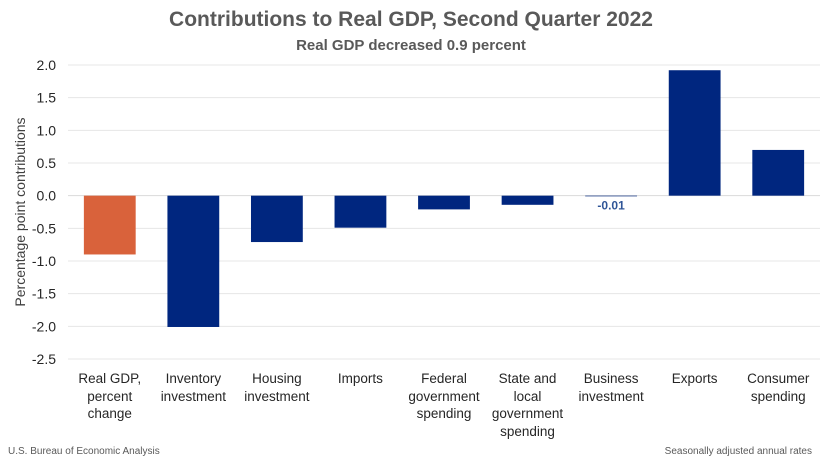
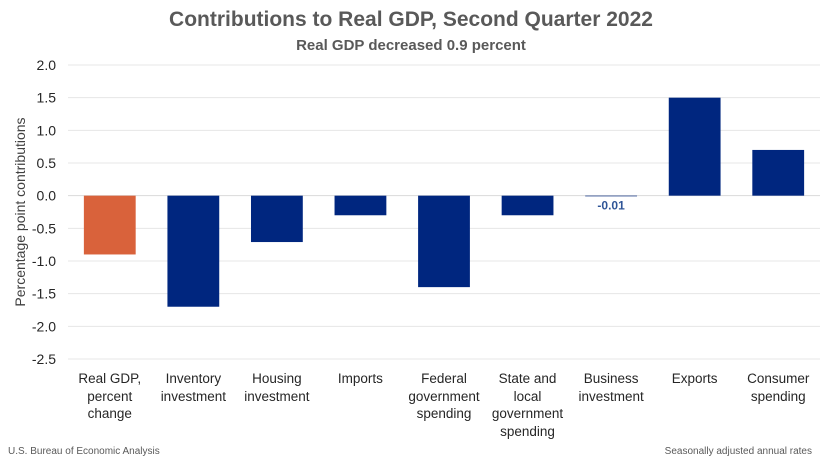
Inventory investment: -2.0 -> -1.7
Imports: -0.5 -> -0.3
Federal government spending: -0.2 -> -1.4
State and local government spending: -0.1 -> -0.3
Exports: 1.9 -> 1.5
